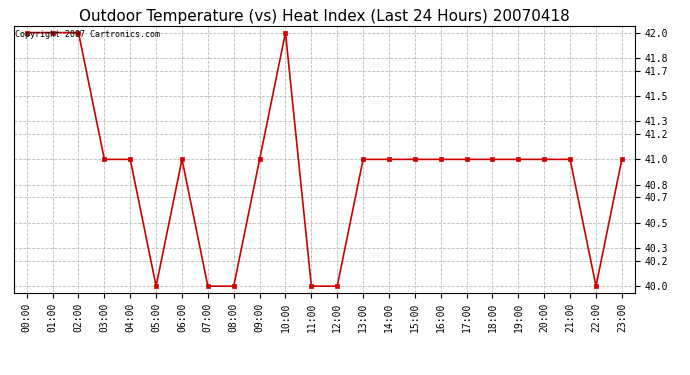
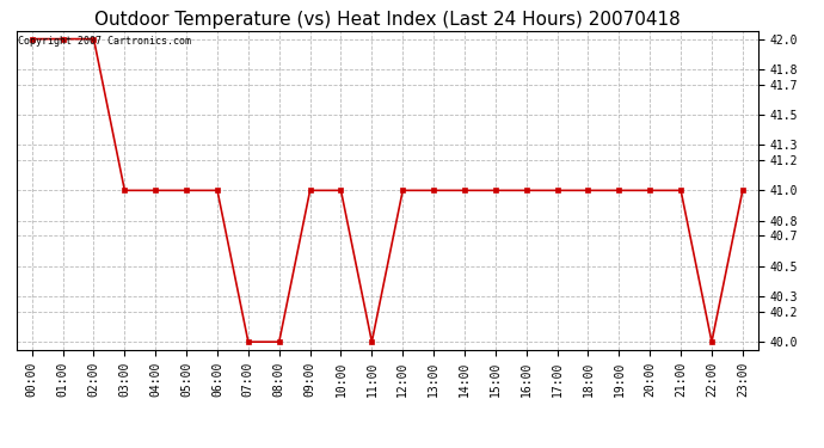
05:00: 40 -> 41
10:00: 42 -> 41
12:00: 40 -> 41
